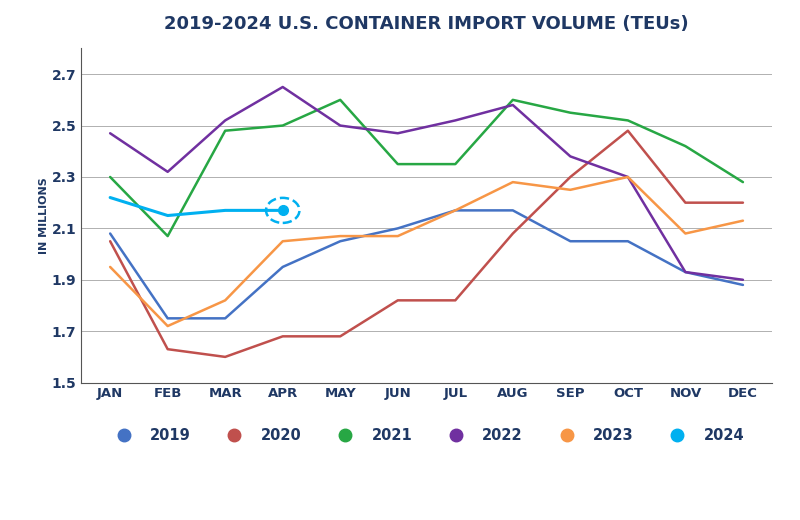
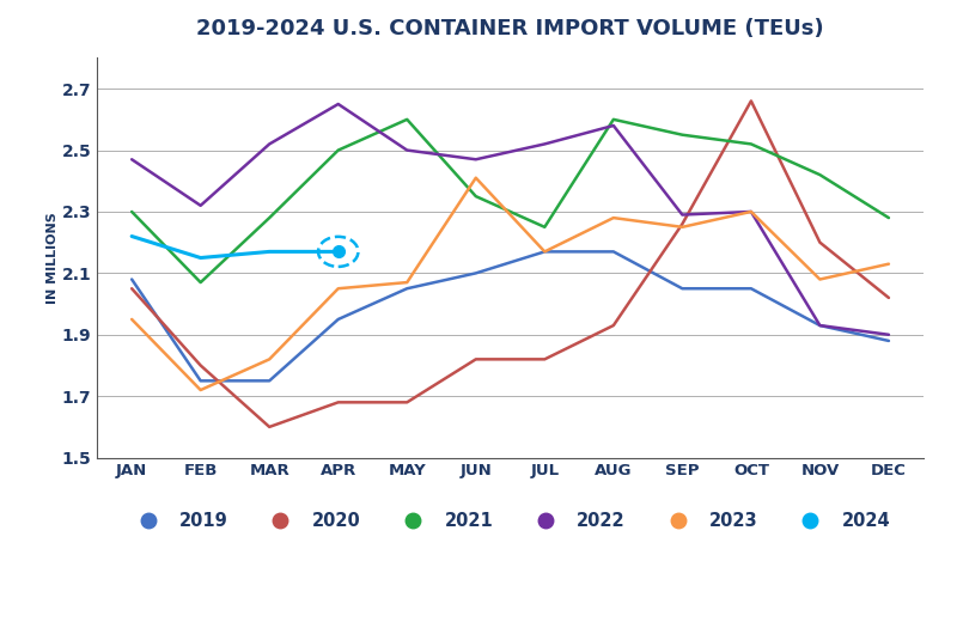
2020/FEB: 1.63 -> 1.80
2021/MAR: 2.48 -> 2.28
2023/JUN: 2.07 -> 2.41
2021/JUL: 2.35 -> 2.25
2020/AUG: 2.08 -> 1.93
2020/SEP: 2.30 -> 2.26
2022/SEP: 2.38 -> 2.29
2020/OCT: 2.48 -> 2.66
2020/DEC: 2.20 -> 2.02
